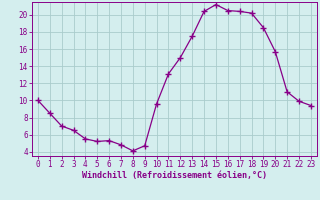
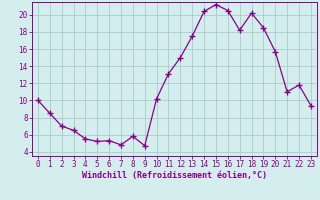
8: 4.1 -> 5.8
10: 9.6 -> 10.2
17: 20.4 -> 18.2
22: 9.9 -> 11.8
